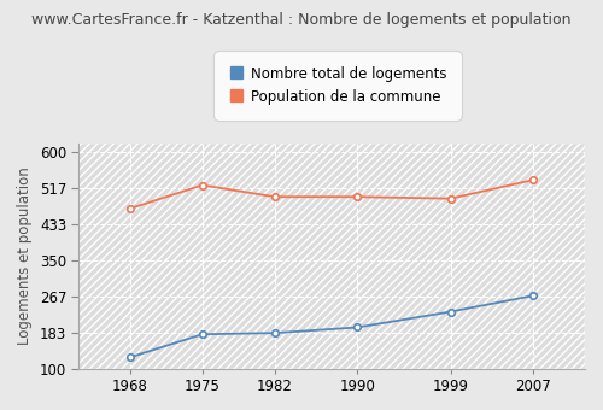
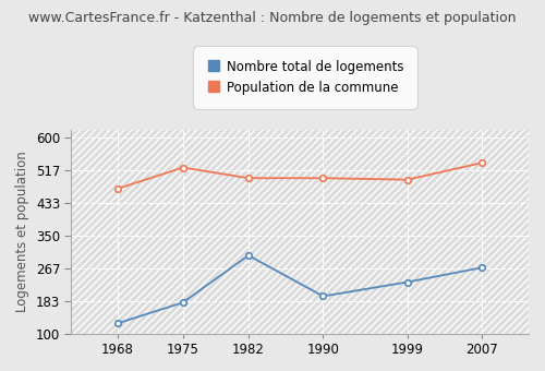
Nombre total de logements/1982: 183 -> 300
